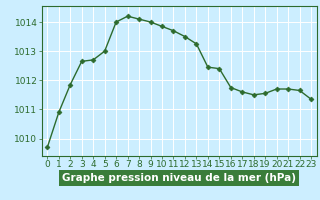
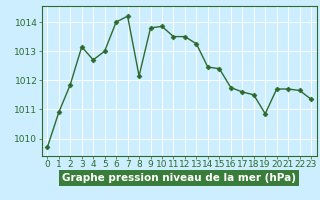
3: 1012.65 -> 1013.15
8: 1014.10 -> 1012.15
9: 1014.00 -> 1013.80
11: 1013.70 -> 1013.50
19: 1011.55 -> 1010.85
